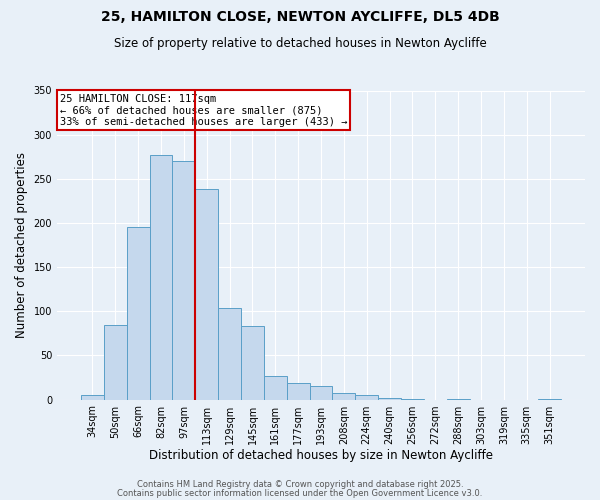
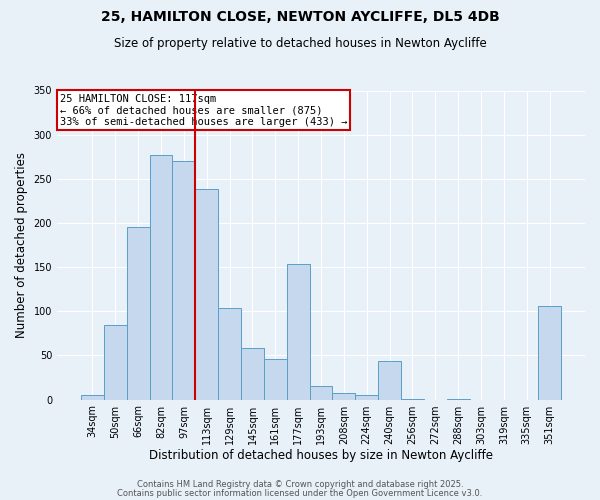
145sqm: 83 -> 58
161sqm: 27 -> 46
177sqm: 19 -> 154
240sqm: 2 -> 44
351sqm: 1 -> 106
